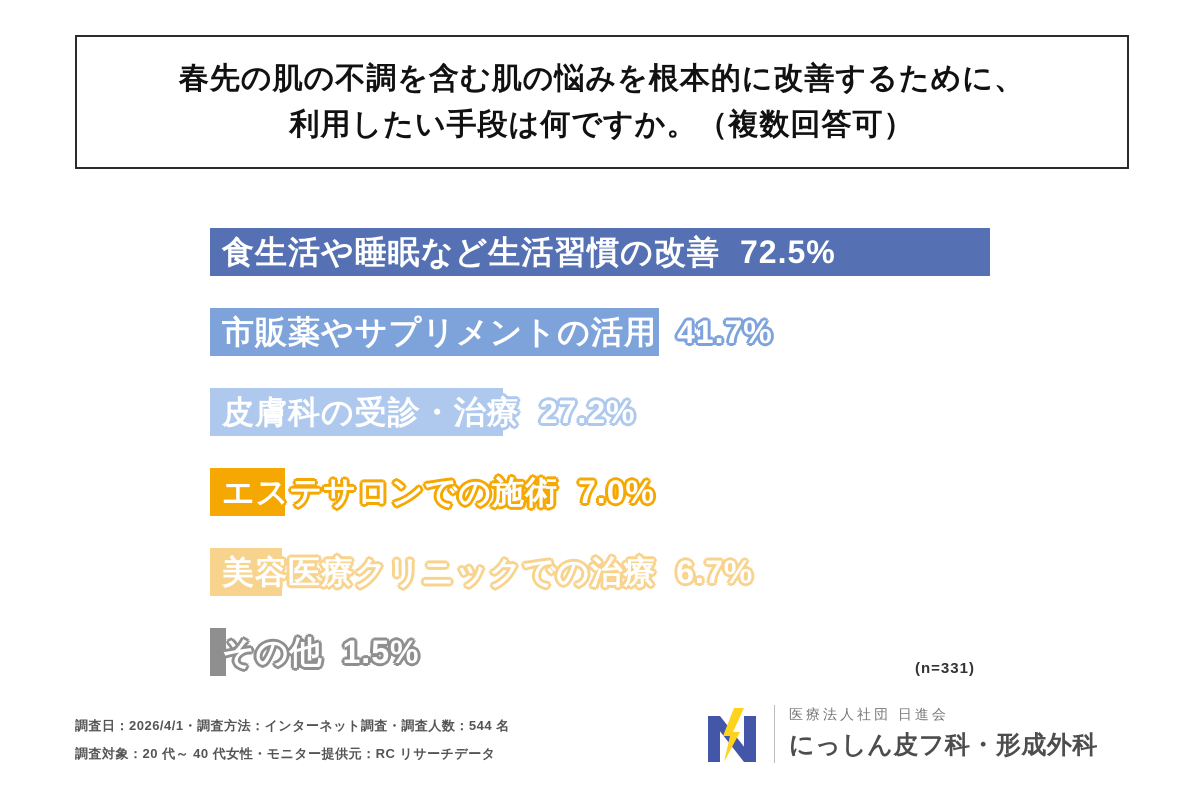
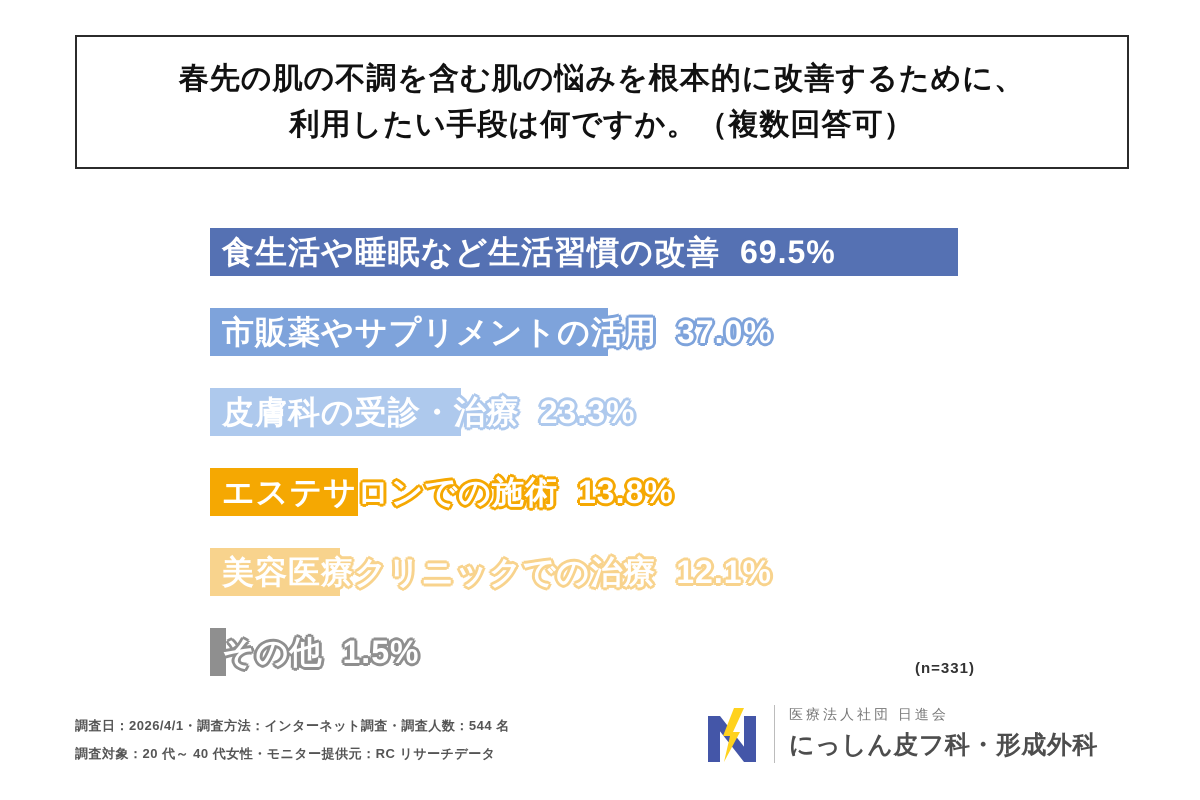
食生活や睡眠など生活習慣の改善: 72.5% -> 69.5%
市販薬やサプリメントの活用: 41.7% -> 37.0%
皮膚科の受診・治療: 27.2% -> 23.3%
エステサロンでの施術: 7.0% -> 13.8%
美容医療クリニックでの治療: 6.7% -> 12.1%
